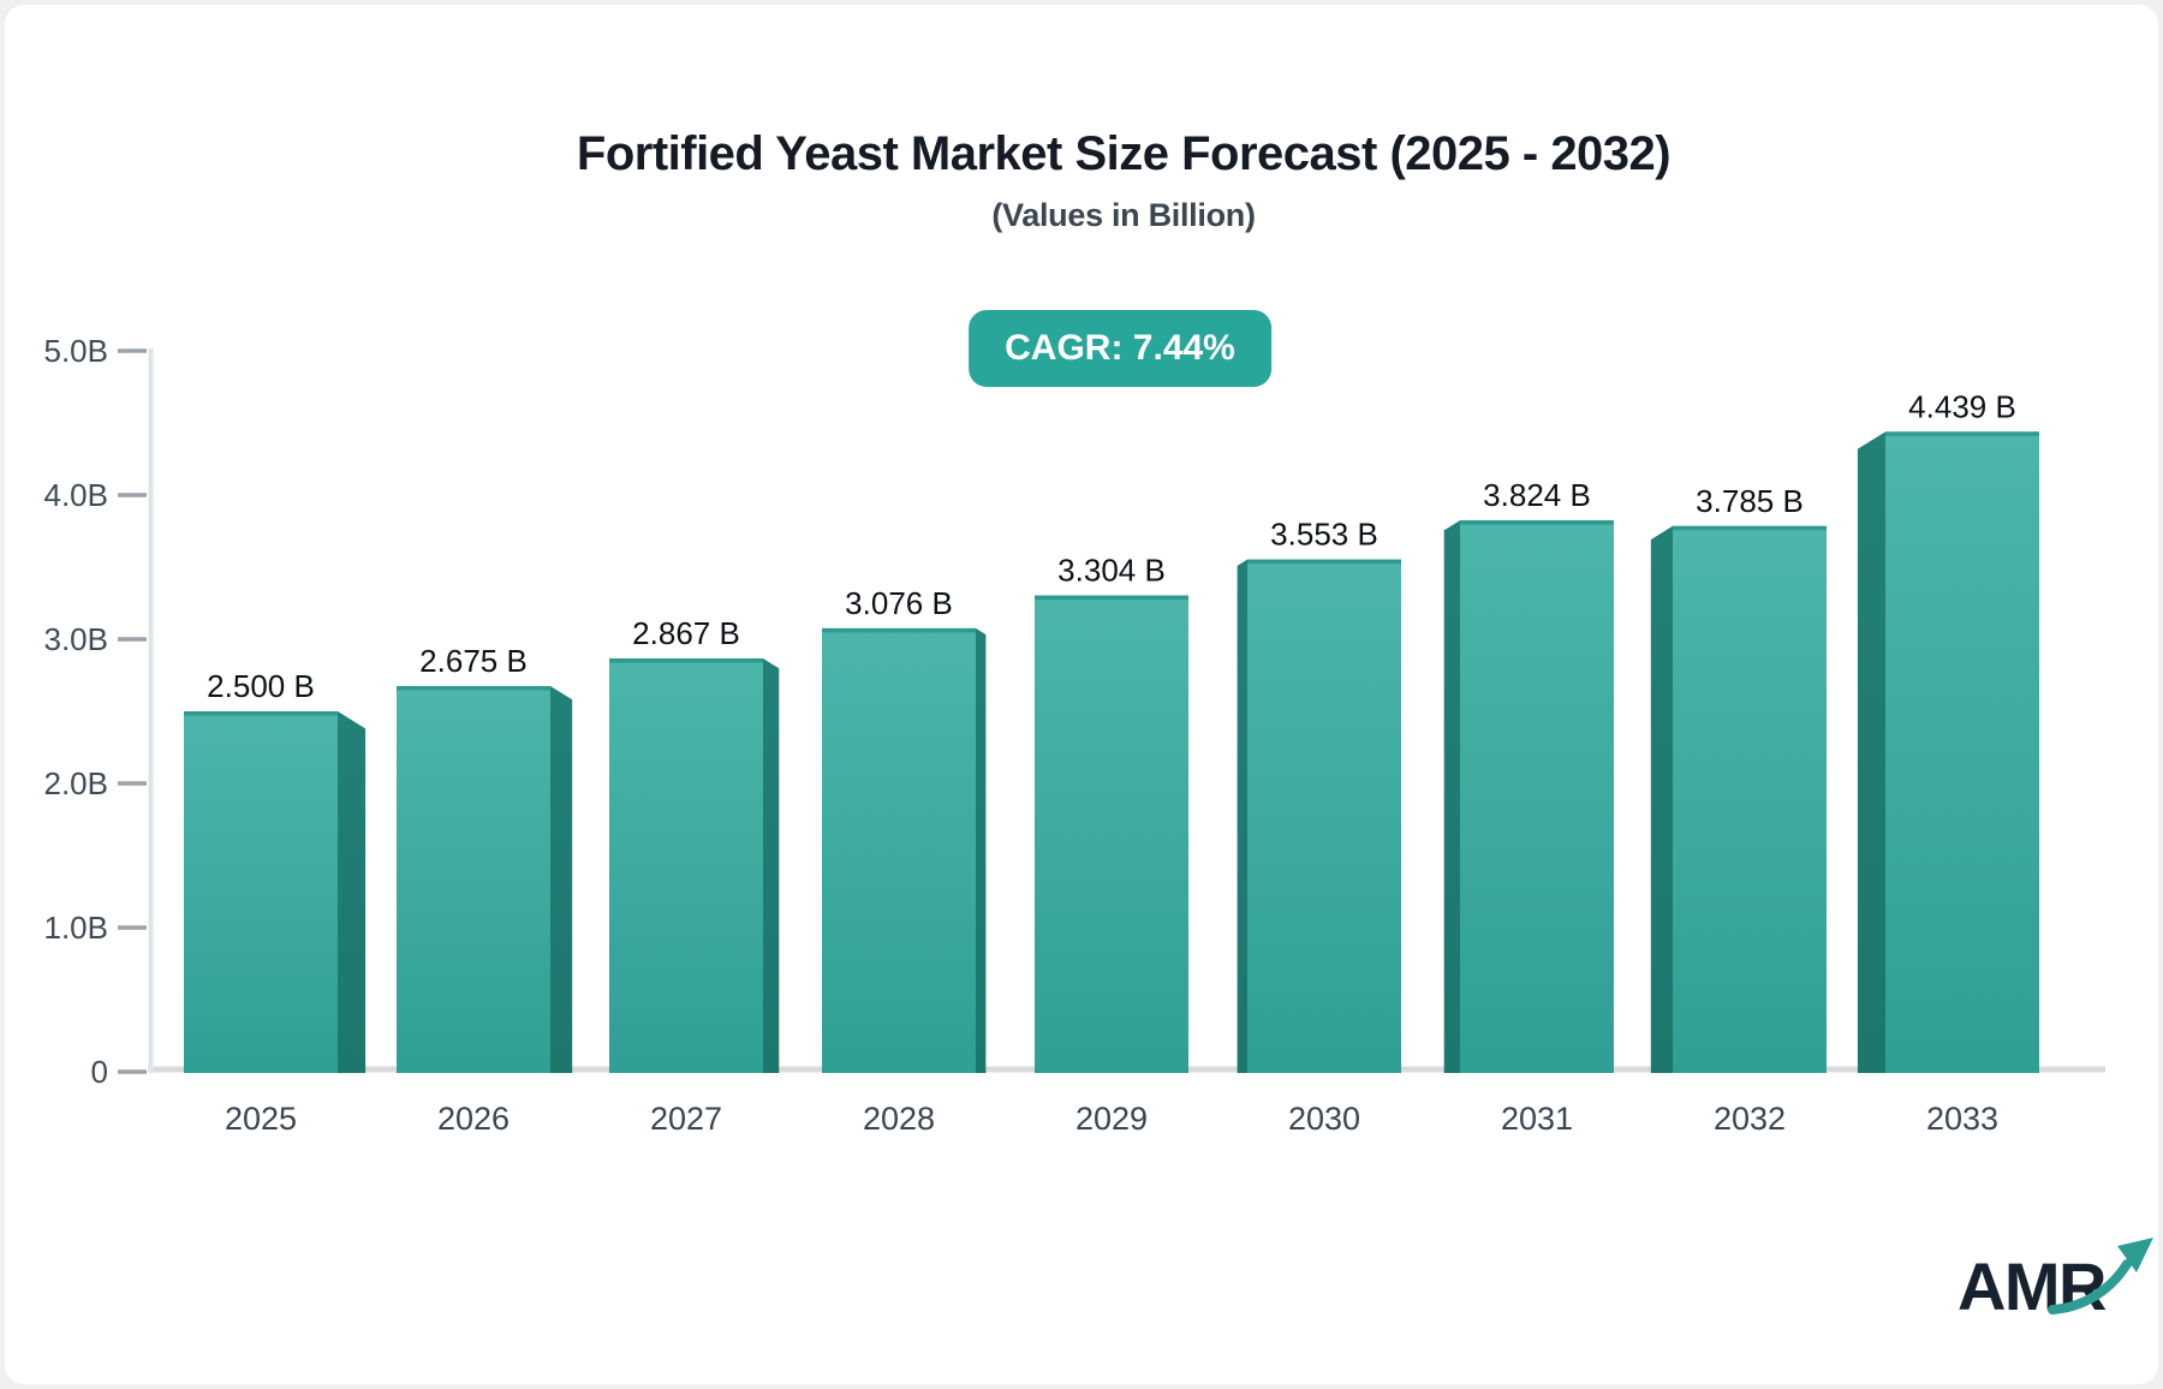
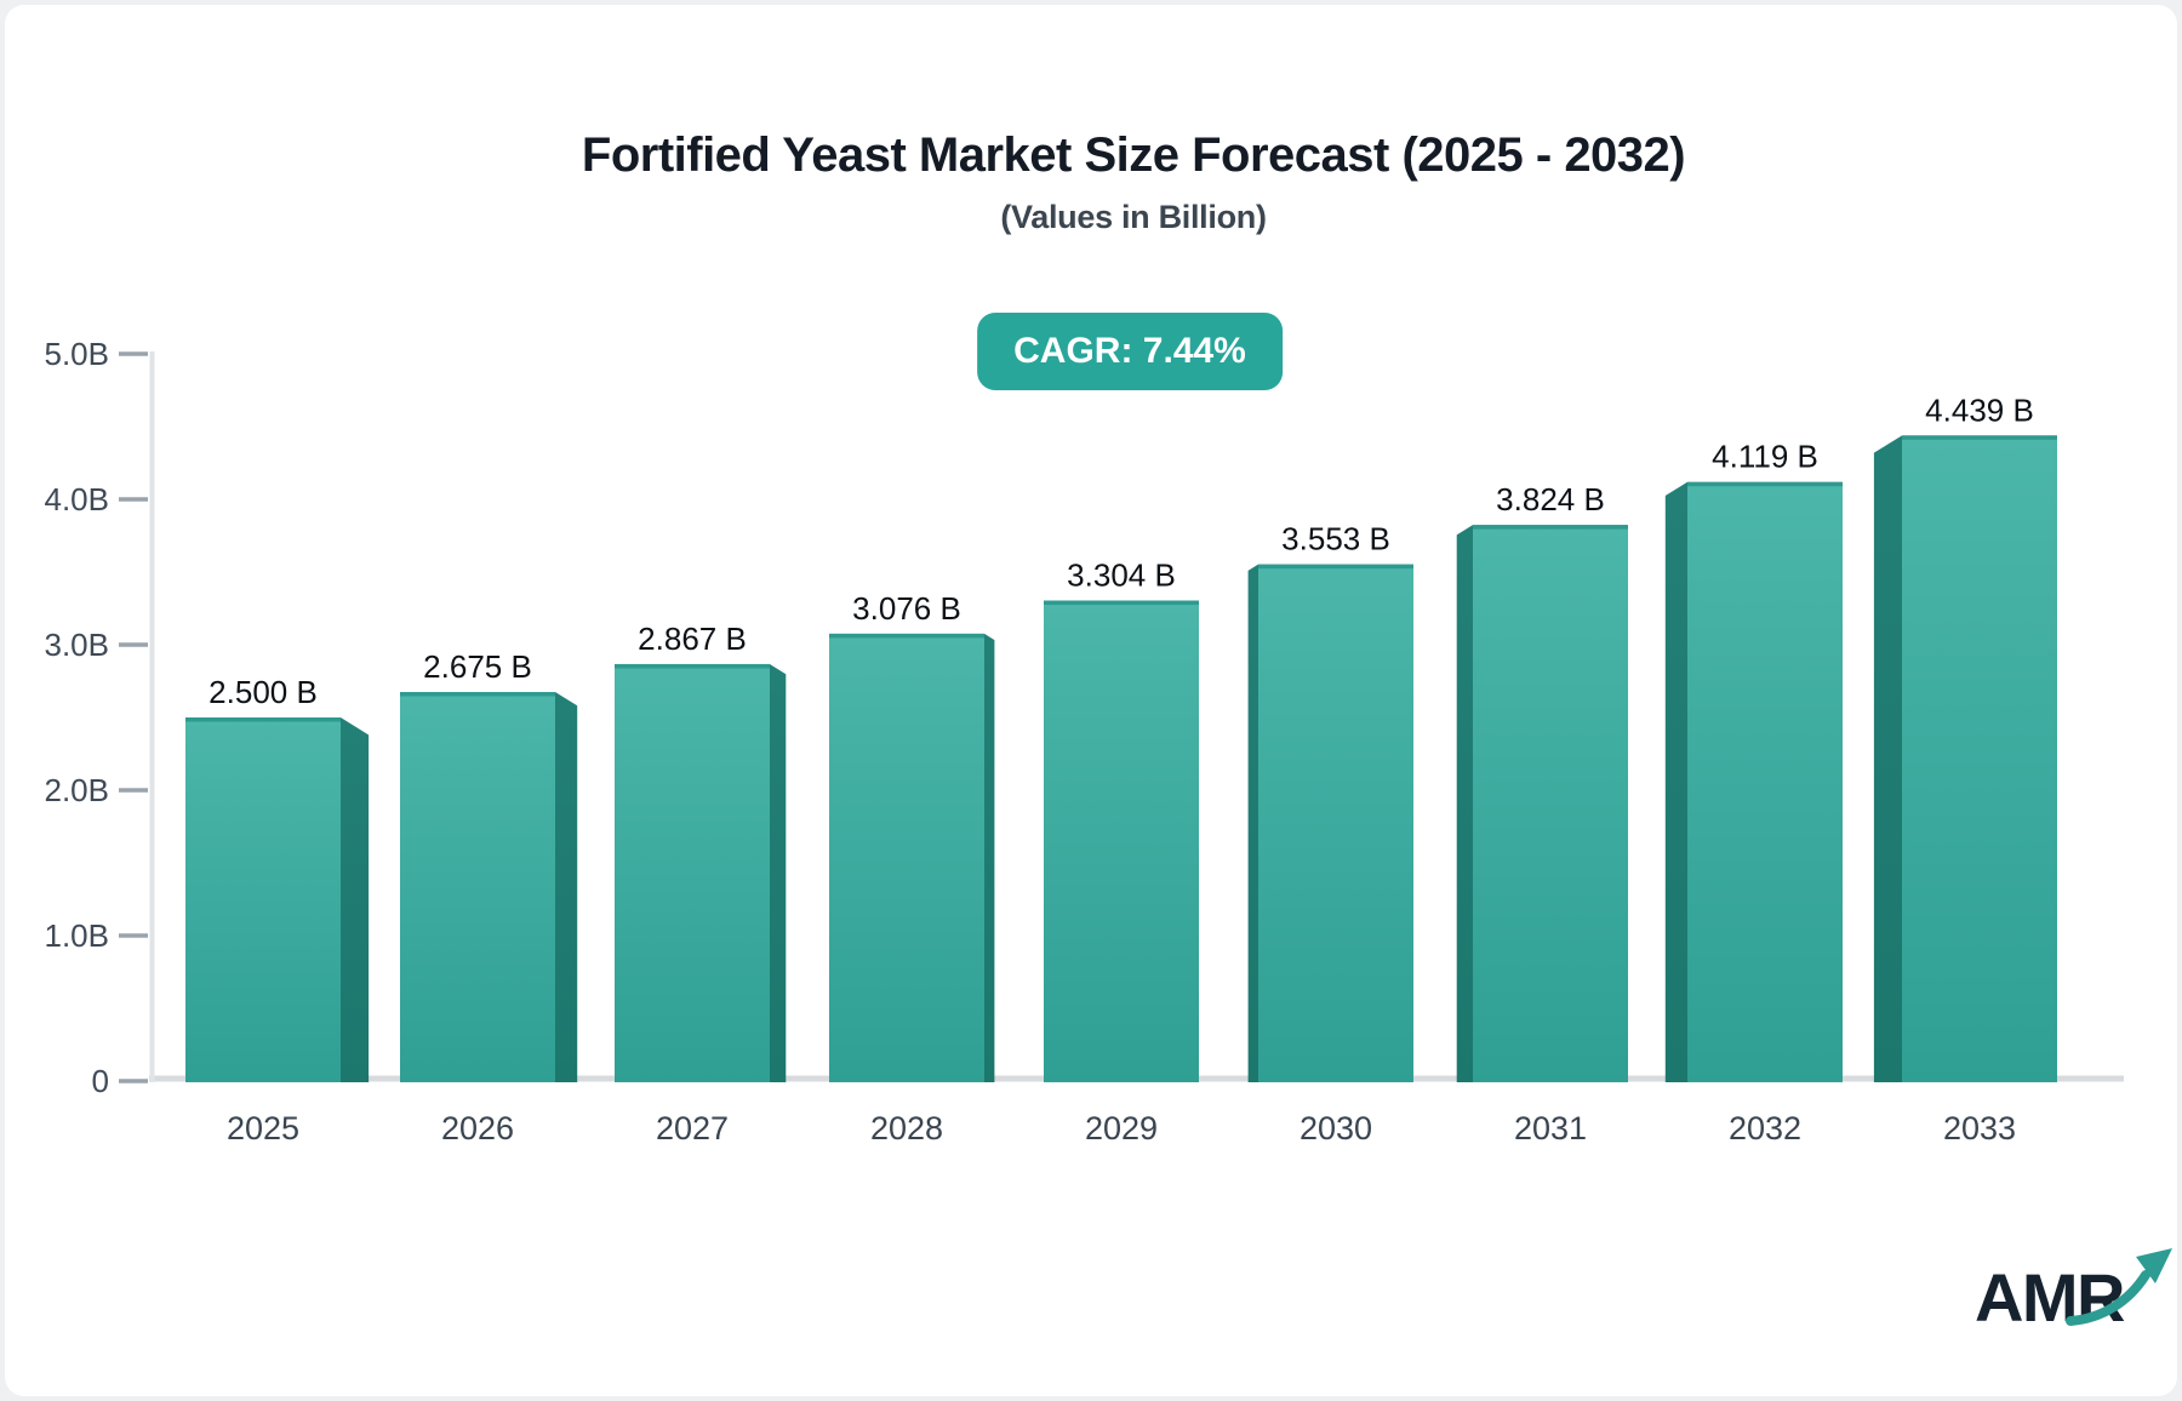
2032: 3.785 -> 4.119
